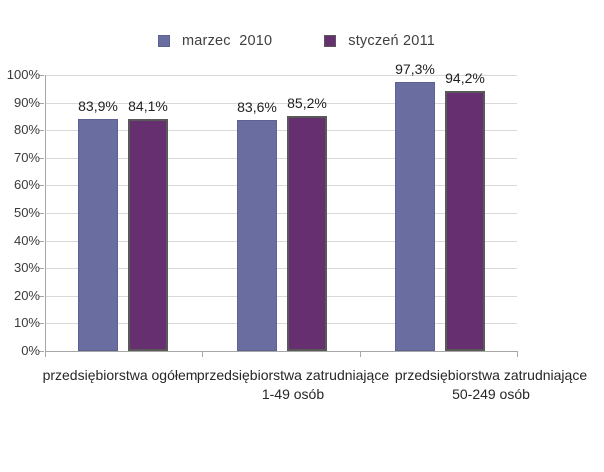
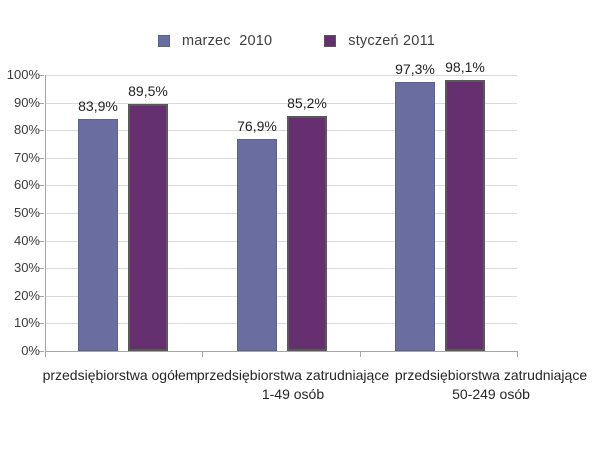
styczeń 2011/przedsiębiorstwa ogółem: 84,1% -> 89,5%
marzec 2010/przedsiębiorstwa zatrudniające 1-49 osób: 83,6% -> 76,9%
styczeń 2011/przedsiębiorstwa zatrudniające 50-249 osób: 94,2% -> 98,1%
